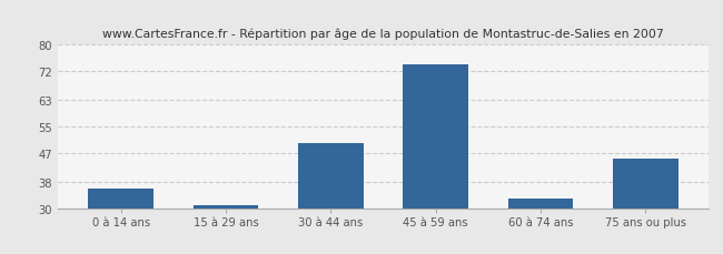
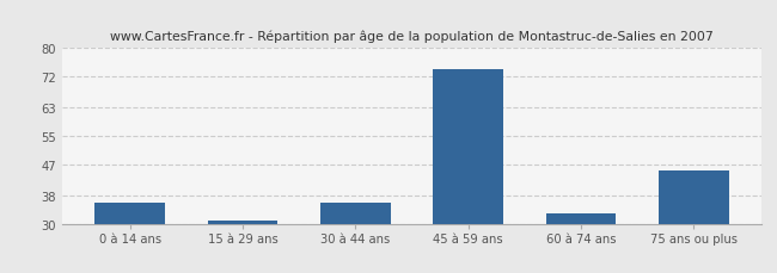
30 à 44 ans: 50 -> 36
